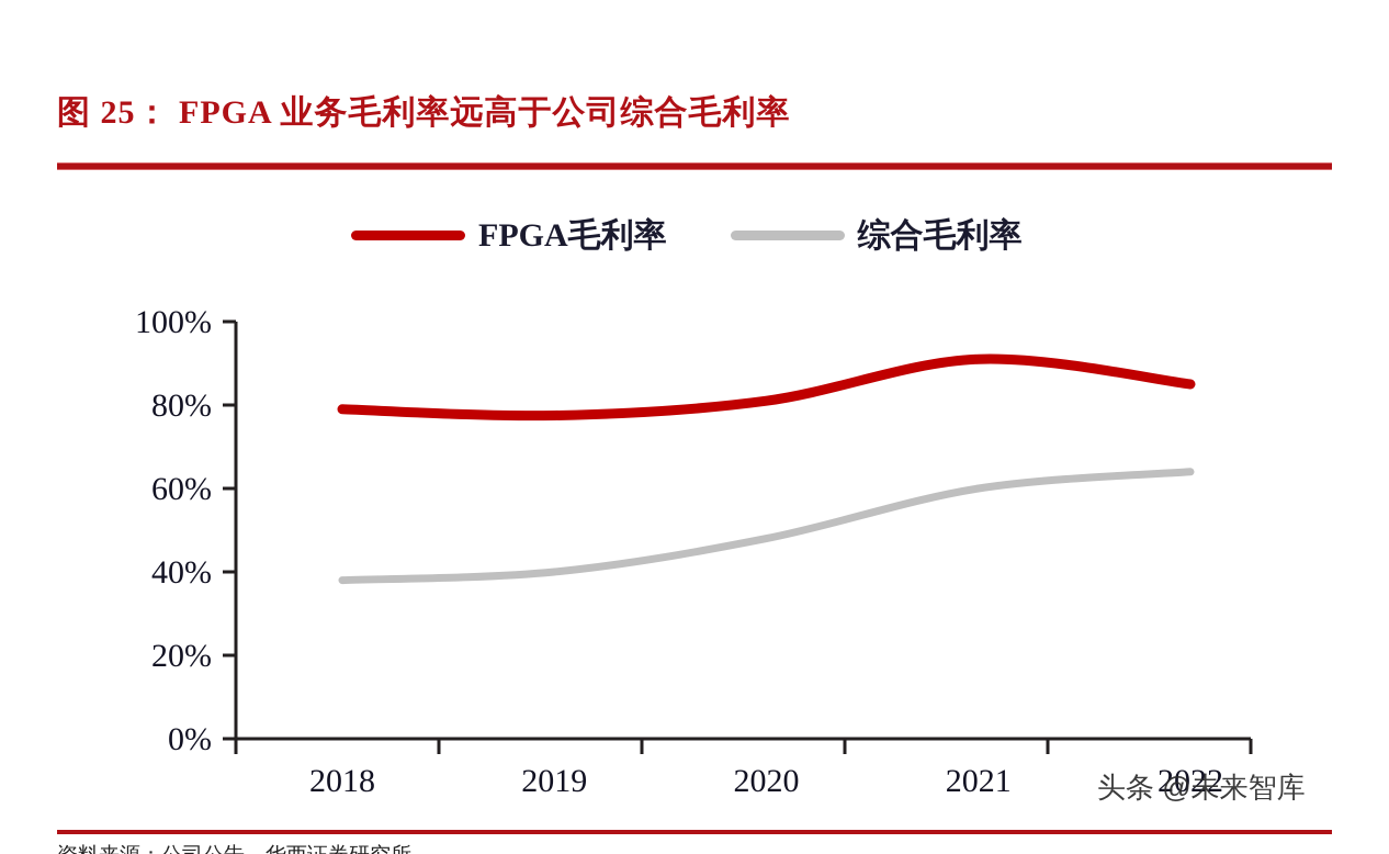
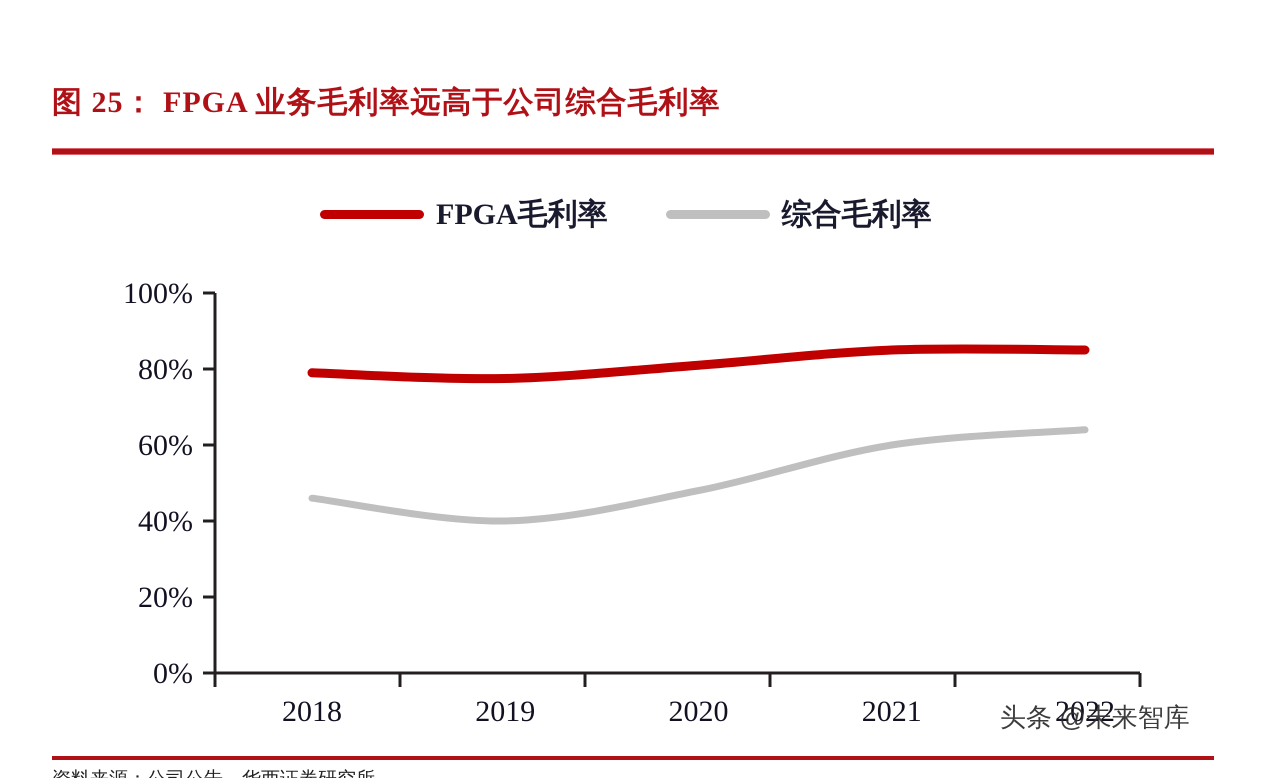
综合毛利率/2018: 38% -> 46%
FPGA毛利率/2021: 91% -> 85%
